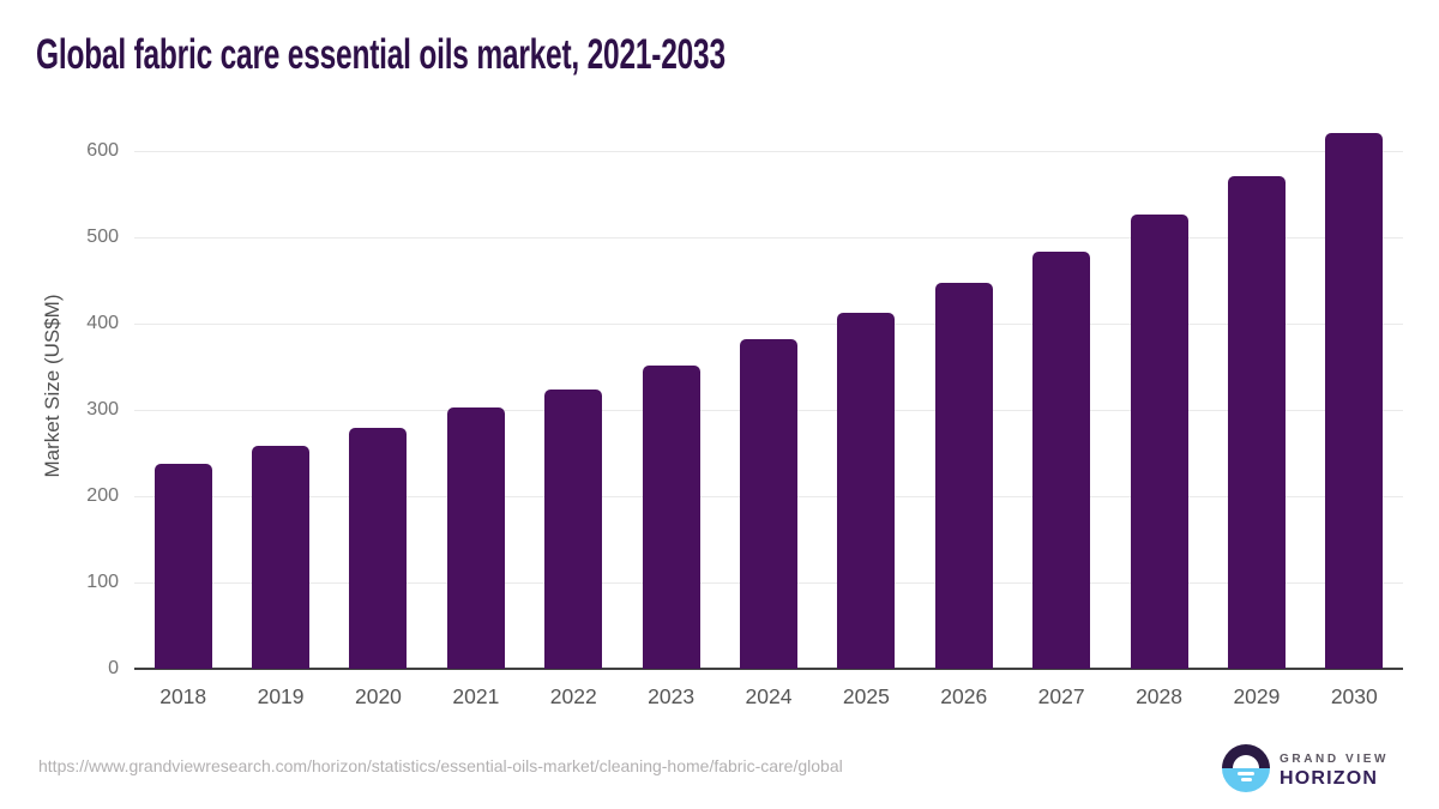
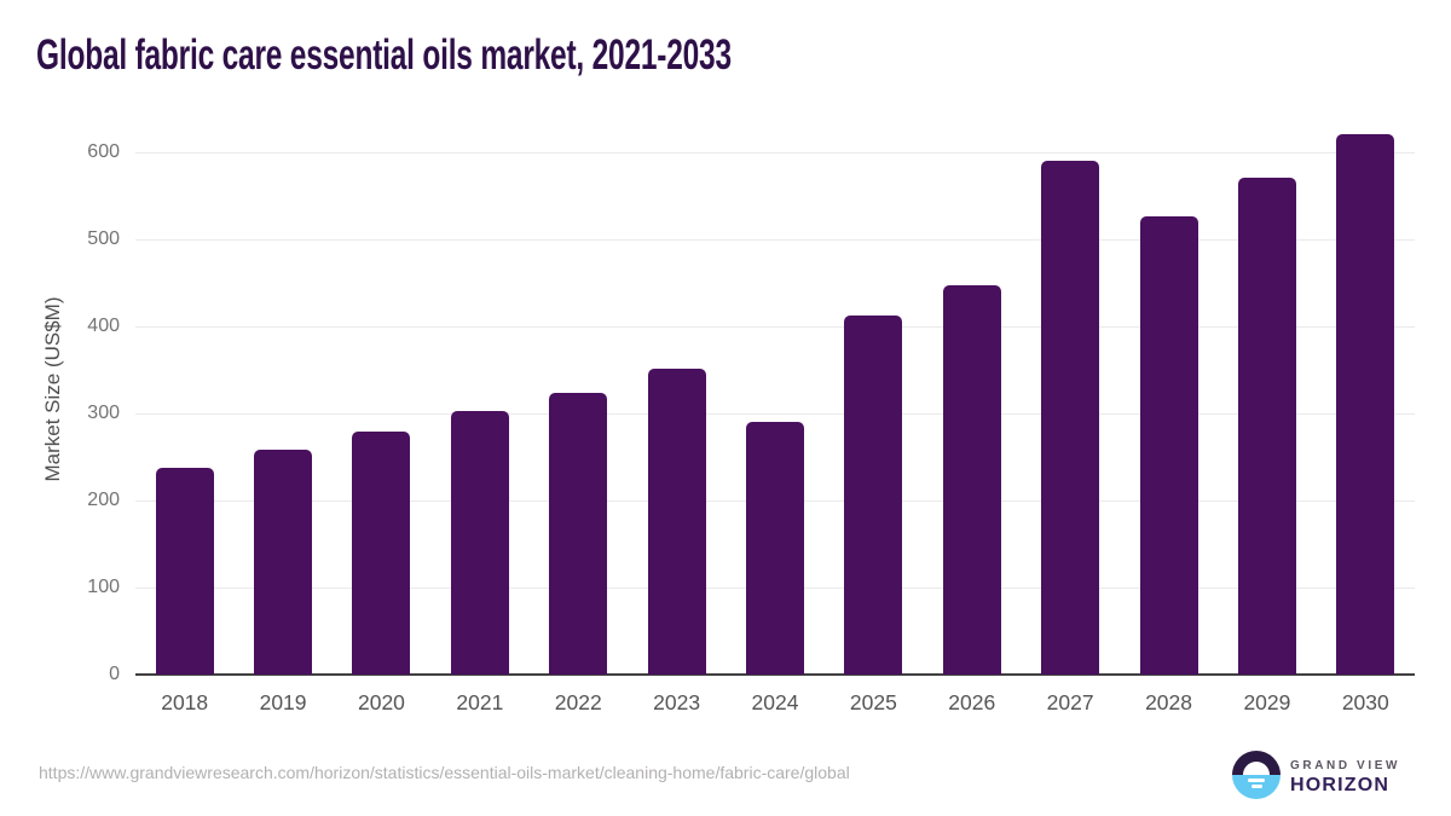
2024: 380 -> 290
2027: 480 -> 590
